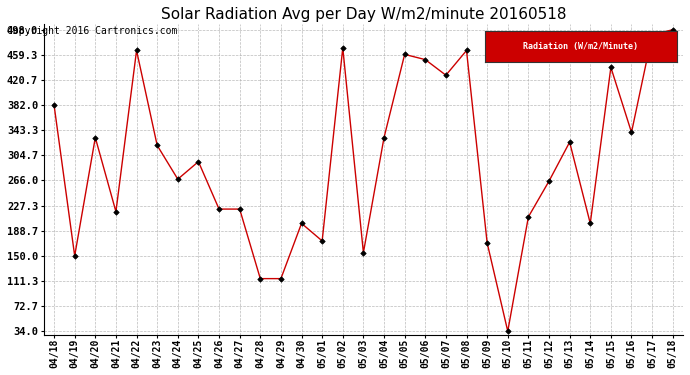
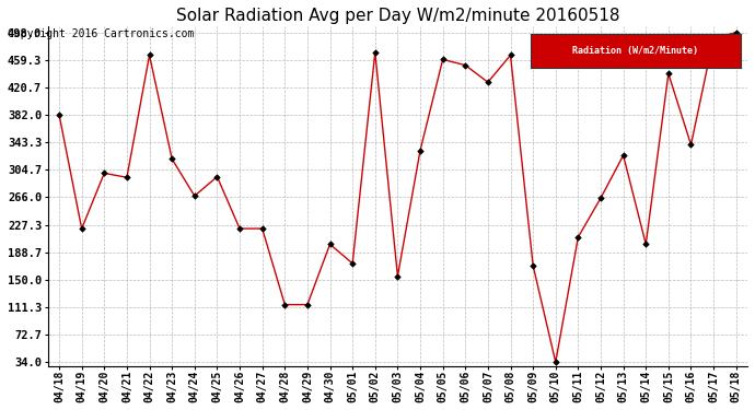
04/19: 150 -> 222
04/20: 332 -> 300
04/21: 218 -> 294
